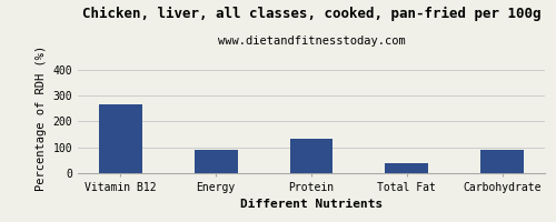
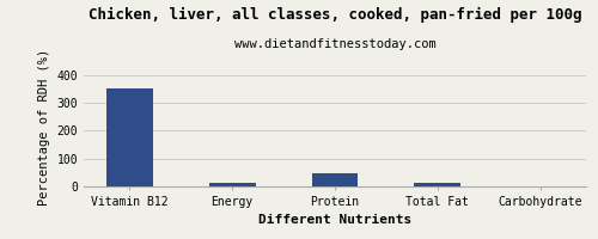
Vitamin B12: 265 -> 352
Energy: 90 -> 11
Protein: 135 -> 48
Total Fat: 40 -> 11
Carbohydrate: 90 -> 1
